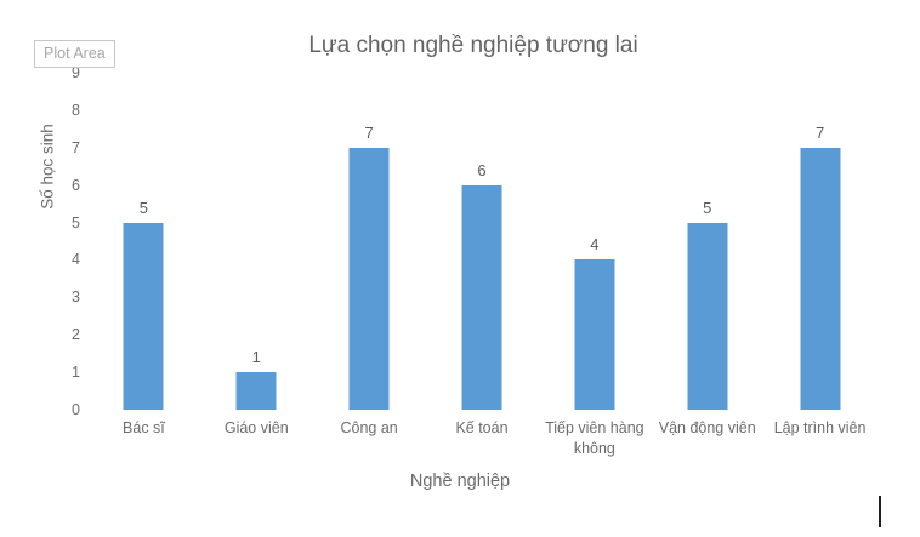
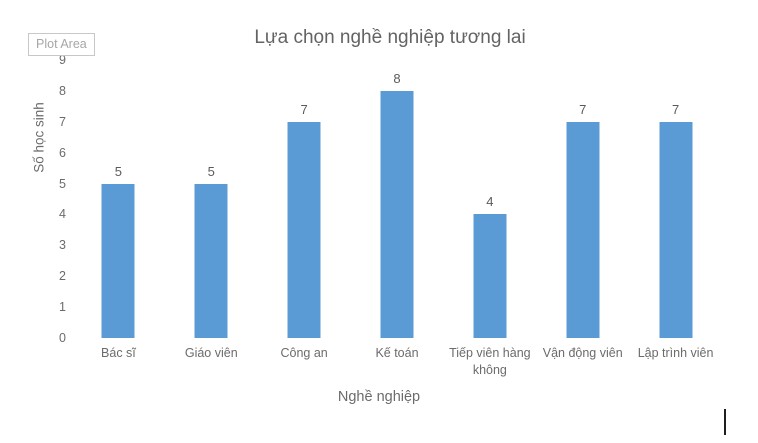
Giáo viên: 1 -> 5
Kế toán: 6 -> 8
Vận động viên: 5 -> 7
